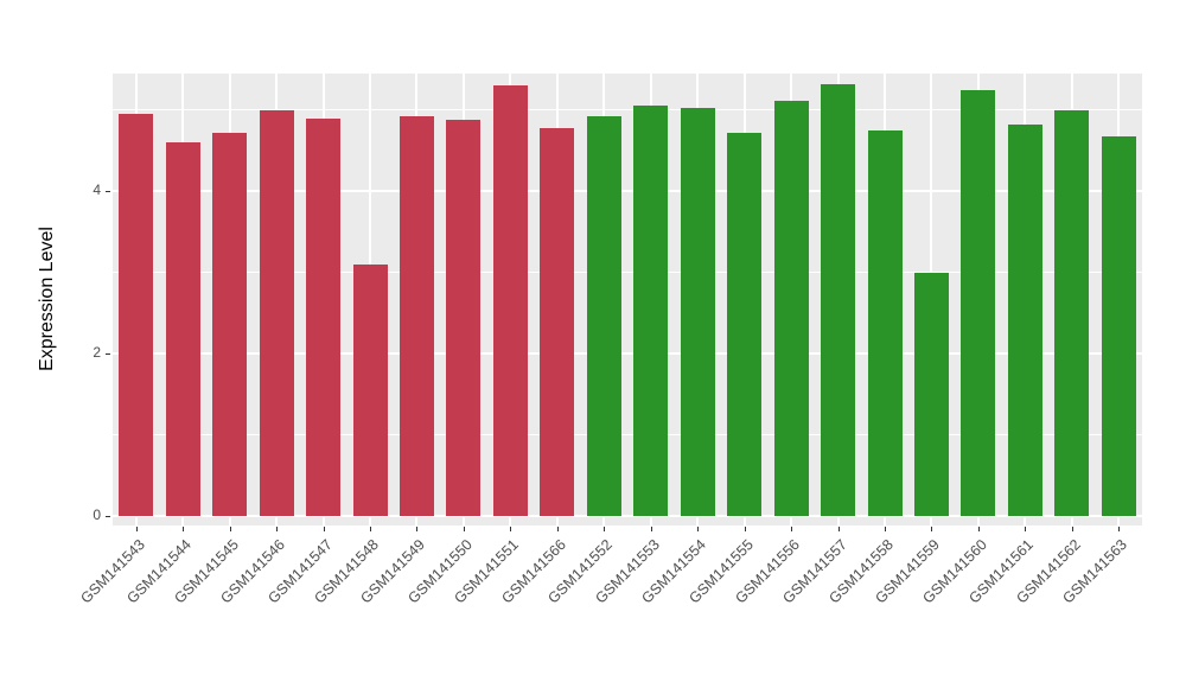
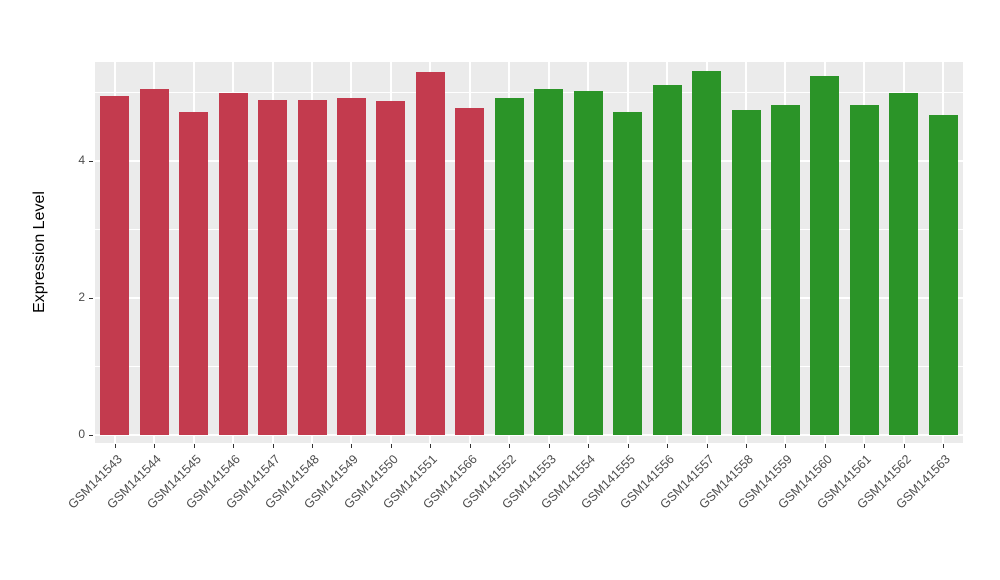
GSM141544: 4.6 -> 5.0
GSM141548: 3.1 -> 4.9
GSM141559: 3.0 -> 4.8
